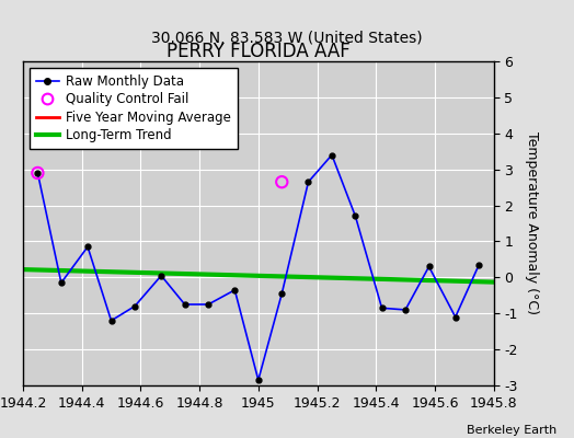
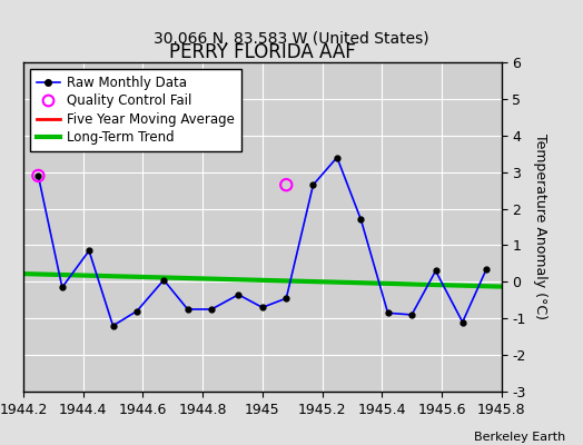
Raw Monthly Data/1945: -2.85 -> -0.70
